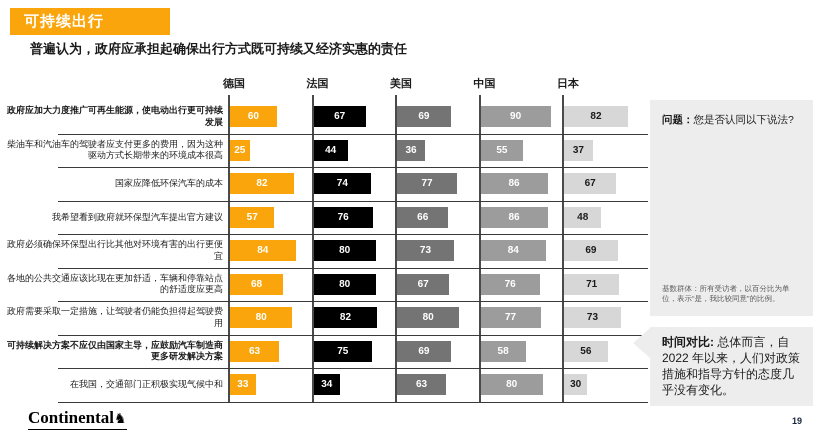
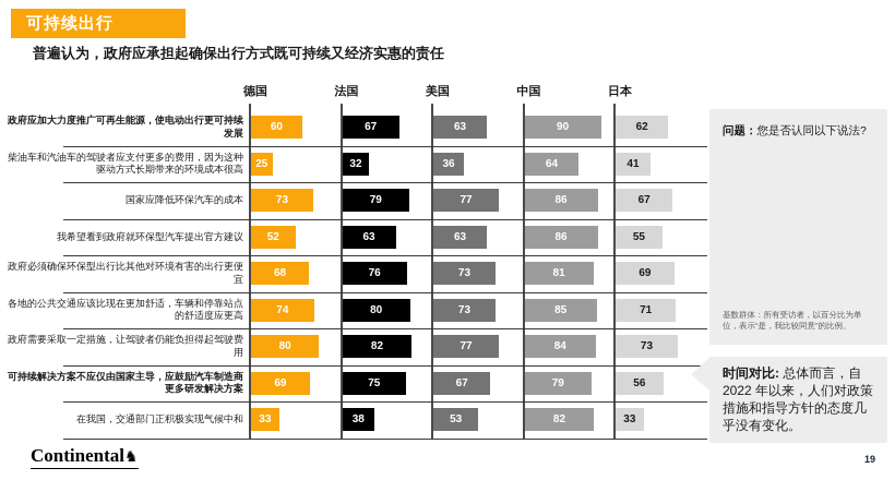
美国/政府应加大力度推广可再生能源，使电动出行更可持续发展: 69 -> 63
日本/政府应加大力度推广可再生能源，使电动出行更可持续发展: 82 -> 62
法国/柴油车和汽油车的驾驶者应支付更多的费用，因为这种驱动方式长期带来的环境成本很高: 44 -> 32
中国/柴油车和汽油车的驾驶者应支付更多的费用，因为这种驱动方式长期带来的环境成本很高: 55 -> 64
日本/柴油车和汽油车的驾驶者应支付更多的费用，因为这种驱动方式长期带来的环境成本很高: 37 -> 41
德国/国家应降低环保汽车的成本: 82 -> 73
法国/国家应降低环保汽车的成本: 74 -> 79
德国/我希望看到政府就环保型汽车提出官方建议: 57 -> 52
法国/我希望看到政府就环保型汽车提出官方建议: 76 -> 63
美国/我希望看到政府就环保型汽车提出官方建议: 66 -> 63
日本/我希望看到政府就环保型汽车提出官方建议: 48 -> 55
德国/政府必须确保环保型出行比其他对环境有害的出行更便宜: 84 -> 68
法国/政府必须确保环保型出行比其他对环境有害的出行更便宜: 80 -> 76
中国/政府必须确保环保型出行比其他对环境有害的出行更便宜: 84 -> 81
德国/各地的公共交通应该比现在更加舒适，车辆和停靠站点的舒适度应更高: 68 -> 74
美国/各地的公共交通应该比现在更加舒适，车辆和停靠站点的舒适度应更高: 67 -> 73
中国/各地的公共交通应该比现在更加舒适，车辆和停靠站点的舒适度应更高: 76 -> 85
美国/政府需要采取一定措施，让驾驶者仍能负担得起驾驶费用: 80 -> 77
中国/政府需要采取一定措施，让驾驶者仍能负担得起驾驶费用: 77 -> 84
德国/可持续解决方案不应仅由国家主导，应鼓励汽车制造商更多研发解决方案: 63 -> 69
美国/可持续解决方案不应仅由国家主导，应鼓励汽车制造商更多研发解决方案: 69 -> 67
中国/可持续解决方案不应仅由国家主导，应鼓励汽车制造商更多研发解决方案: 58 -> 79
法国/在我国，交通部门正积极实现气候中和: 34 -> 38
美国/在我国，交通部门正积极实现气候中和: 63 -> 53
中国/在我国，交通部门正积极实现气候中和: 80 -> 82
日本/在我国，交通部门正积极实现气候中和: 30 -> 33
